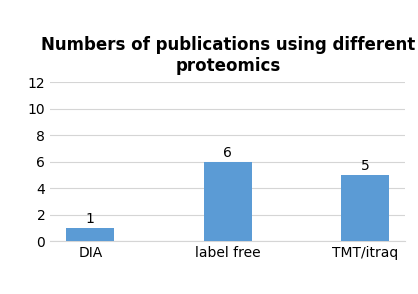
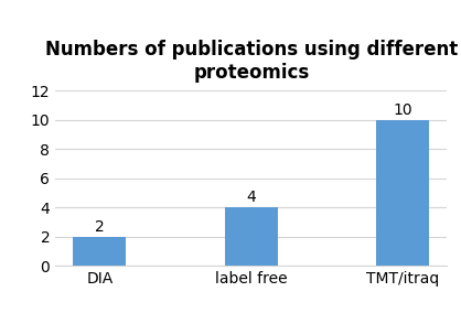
DIA: 1 -> 2
label free: 6 -> 4
TMT/itraq: 5 -> 10
